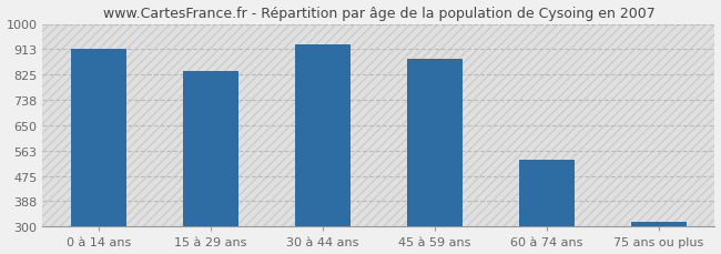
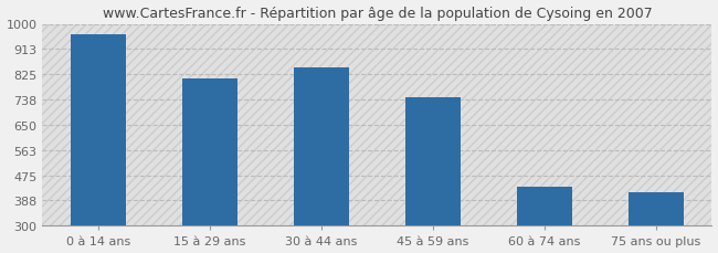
0 à 14 ans: 913 -> 965
15 à 29 ans: 838 -> 810
30 à 44 ans: 930 -> 850
45 à 59 ans: 878 -> 745
60 à 74 ans: 530 -> 435
75 ans ou plus: 315 -> 415
